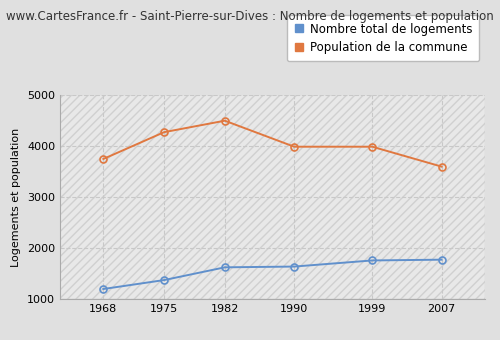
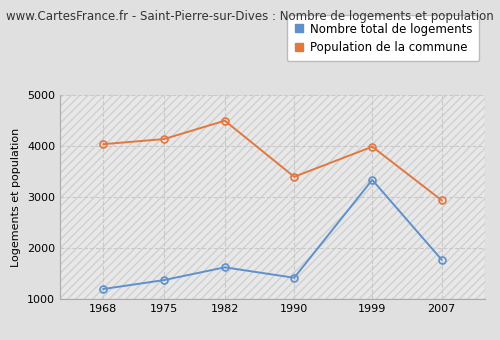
Population de la commune/1968: 3750 -> 4040
Population de la commune/1975: 4280 -> 4140
Nombre total de logements/1990: 1640 -> 1420
Population de la commune/1990: 3990 -> 3400
Nombre total de logements/1999: 1760 -> 3340
Population de la commune/2007: 3600 -> 2940
